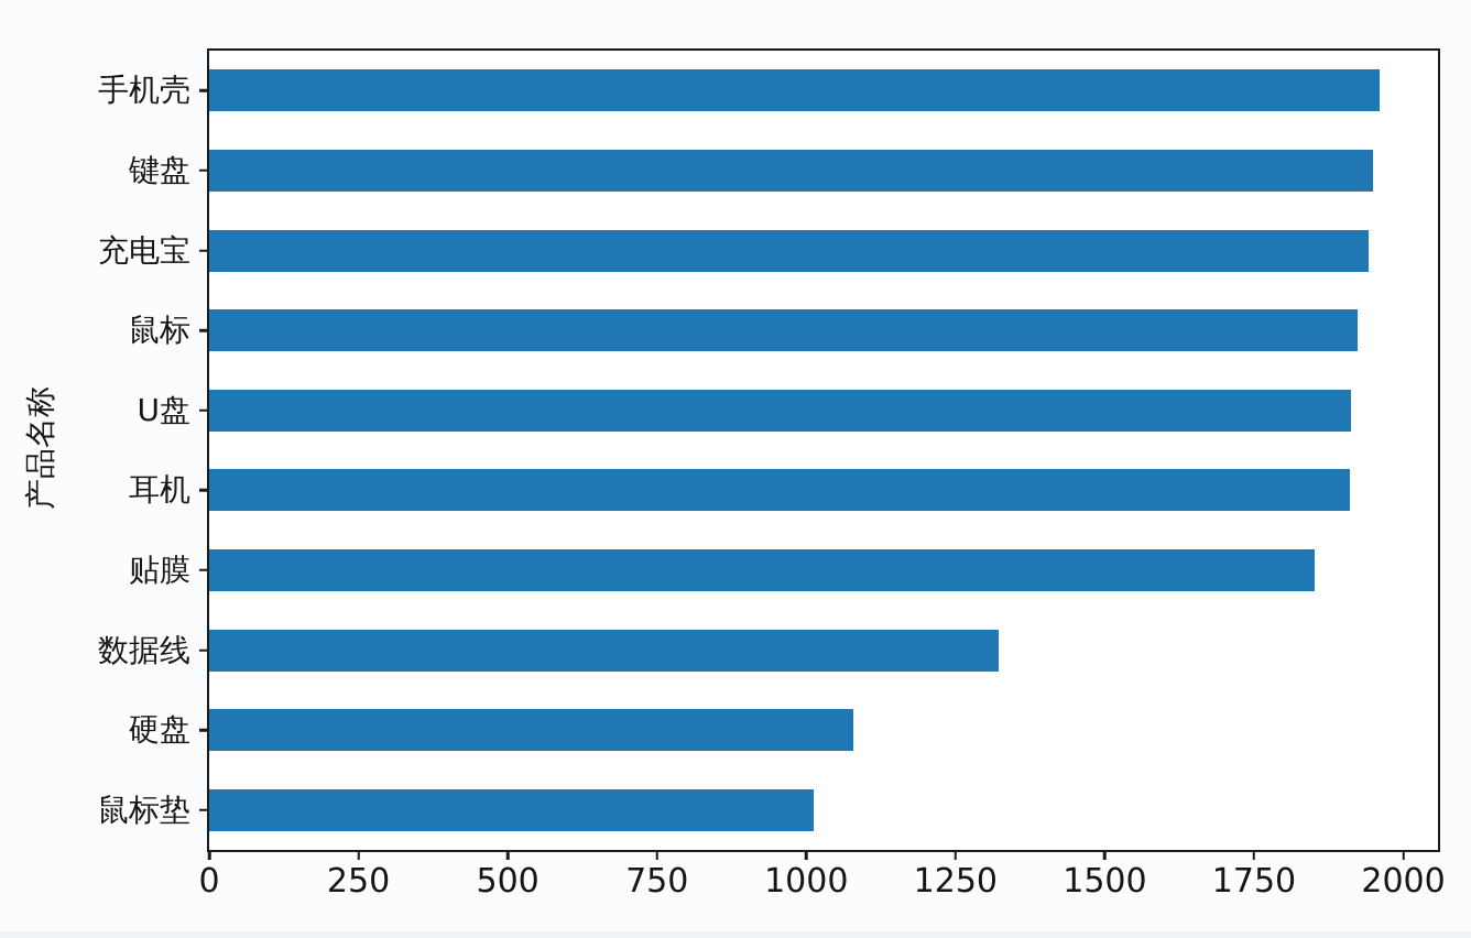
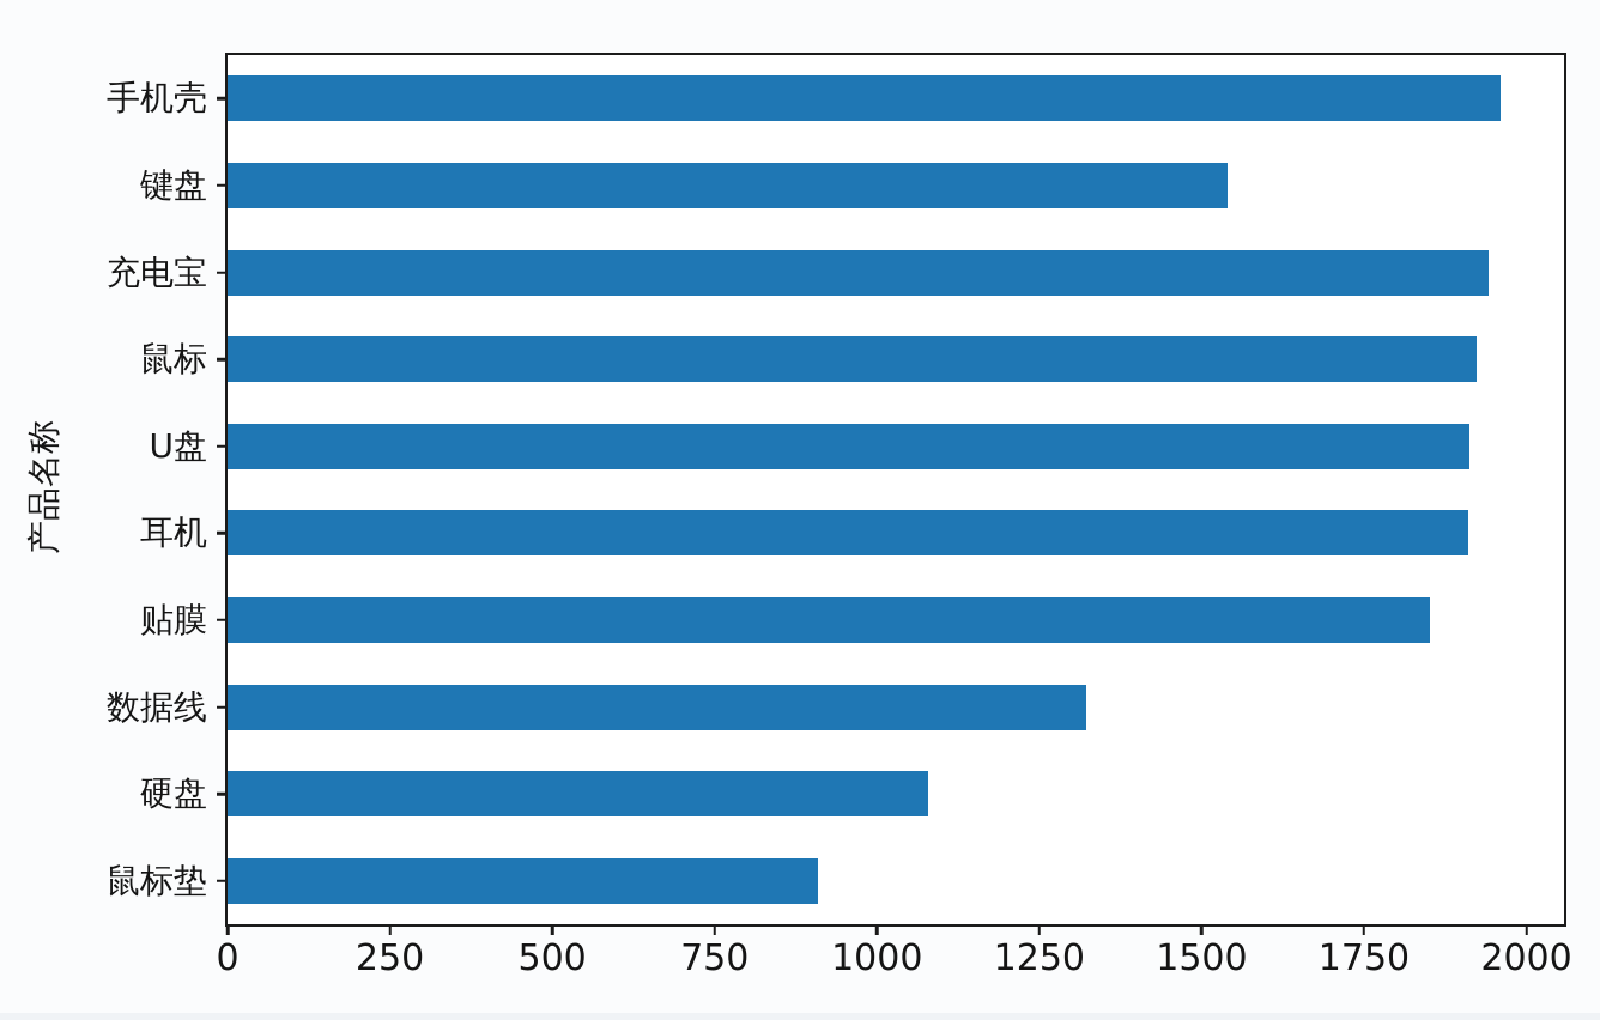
键盘: 1950 -> 1540
鼠标垫: 1010 -> 910
